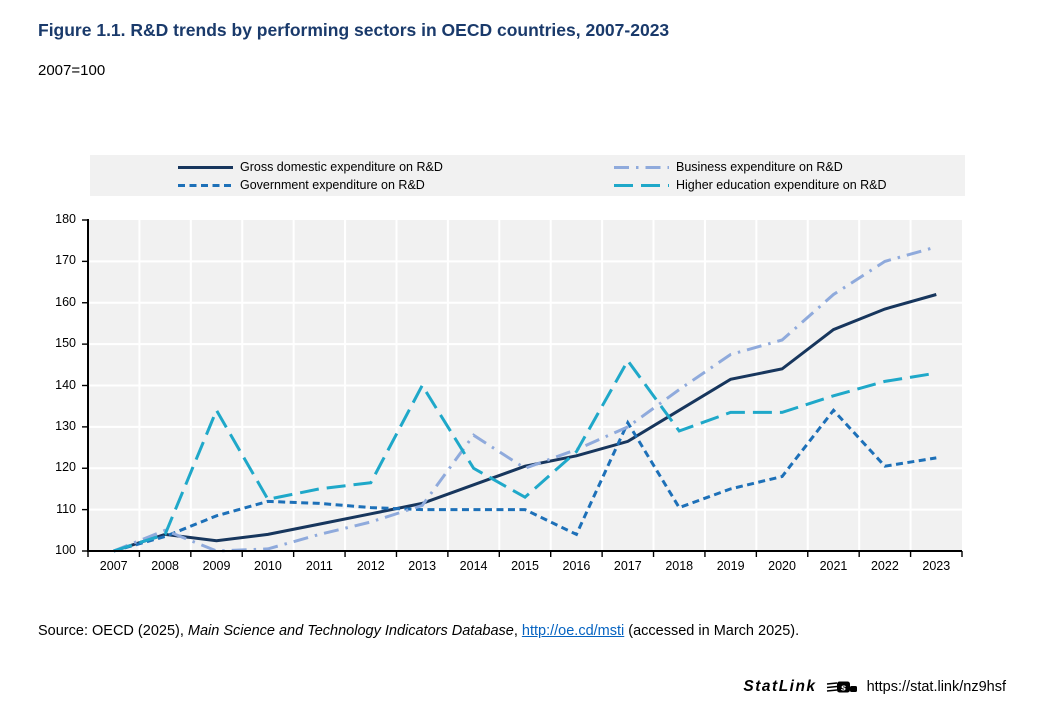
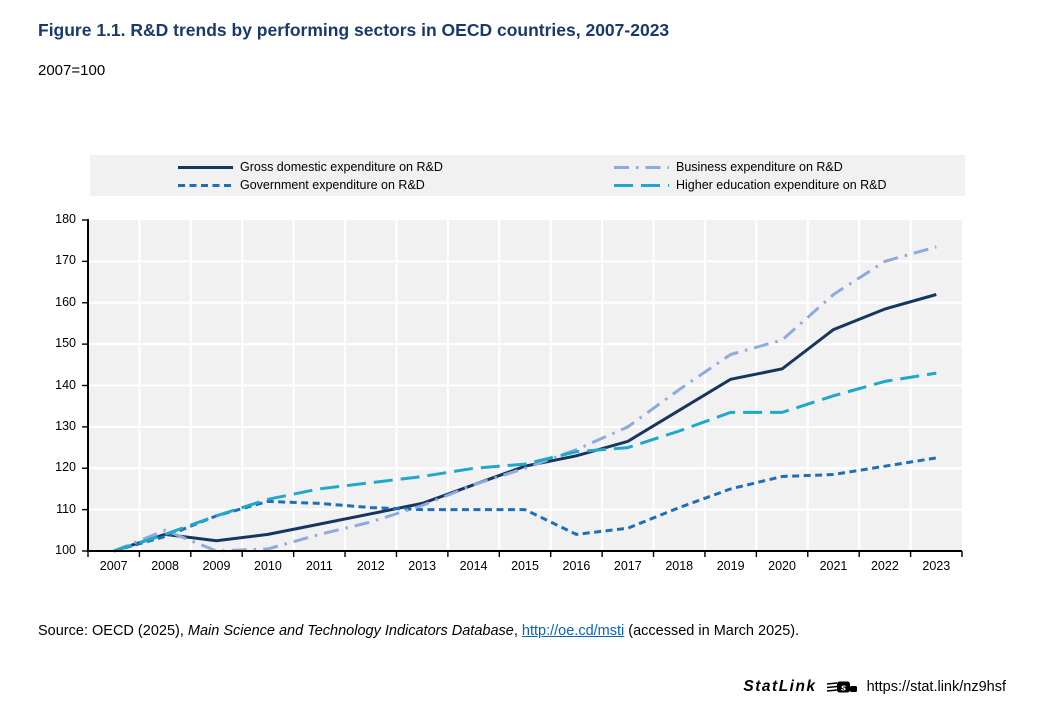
Higher education expenditure on R&D/2009: 134 -> 108
Higher education expenditure on R&D/2013: 140 -> 118
Business expenditure on R&D/2014: 128 -> 116
Higher education expenditure on R&D/2015: 113 -> 121
Government expenditure on R&D/2017: 131 -> 106
Higher education expenditure on R&D/2017: 146 -> 125
Government expenditure on R&D/2021: 134 -> 118
